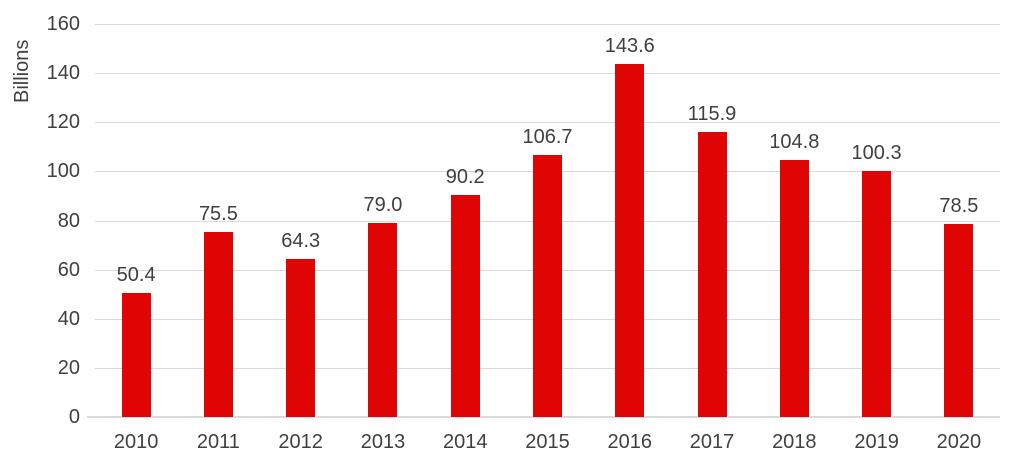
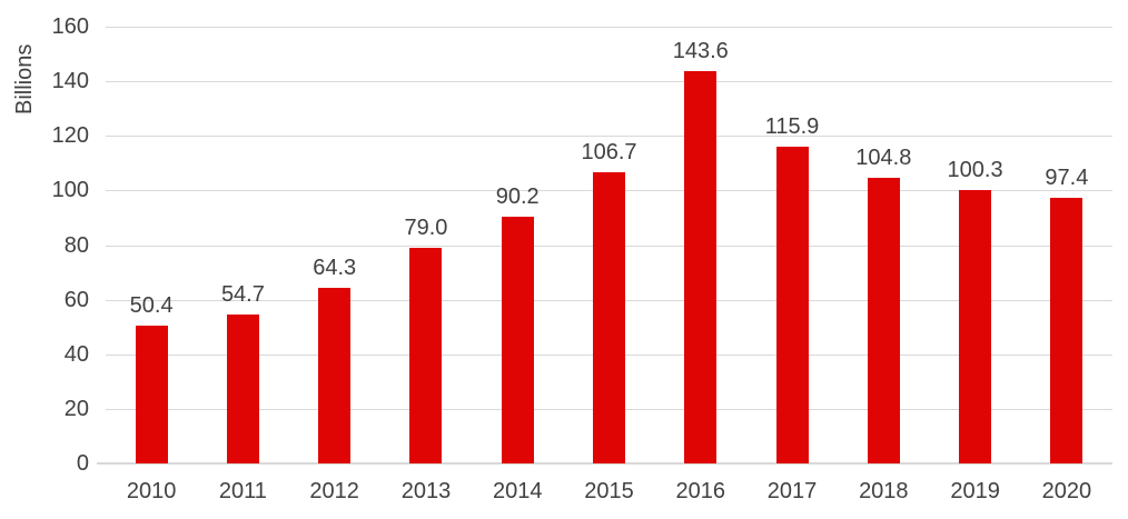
2011: 75.5 -> 54.7
2020: 78.5 -> 97.4
